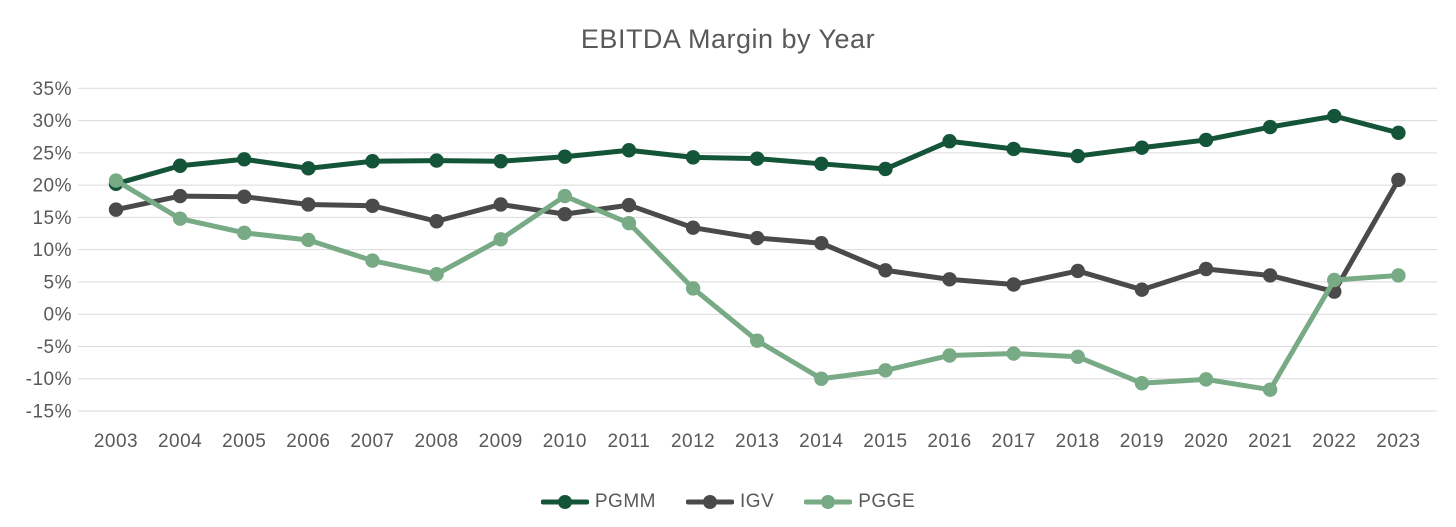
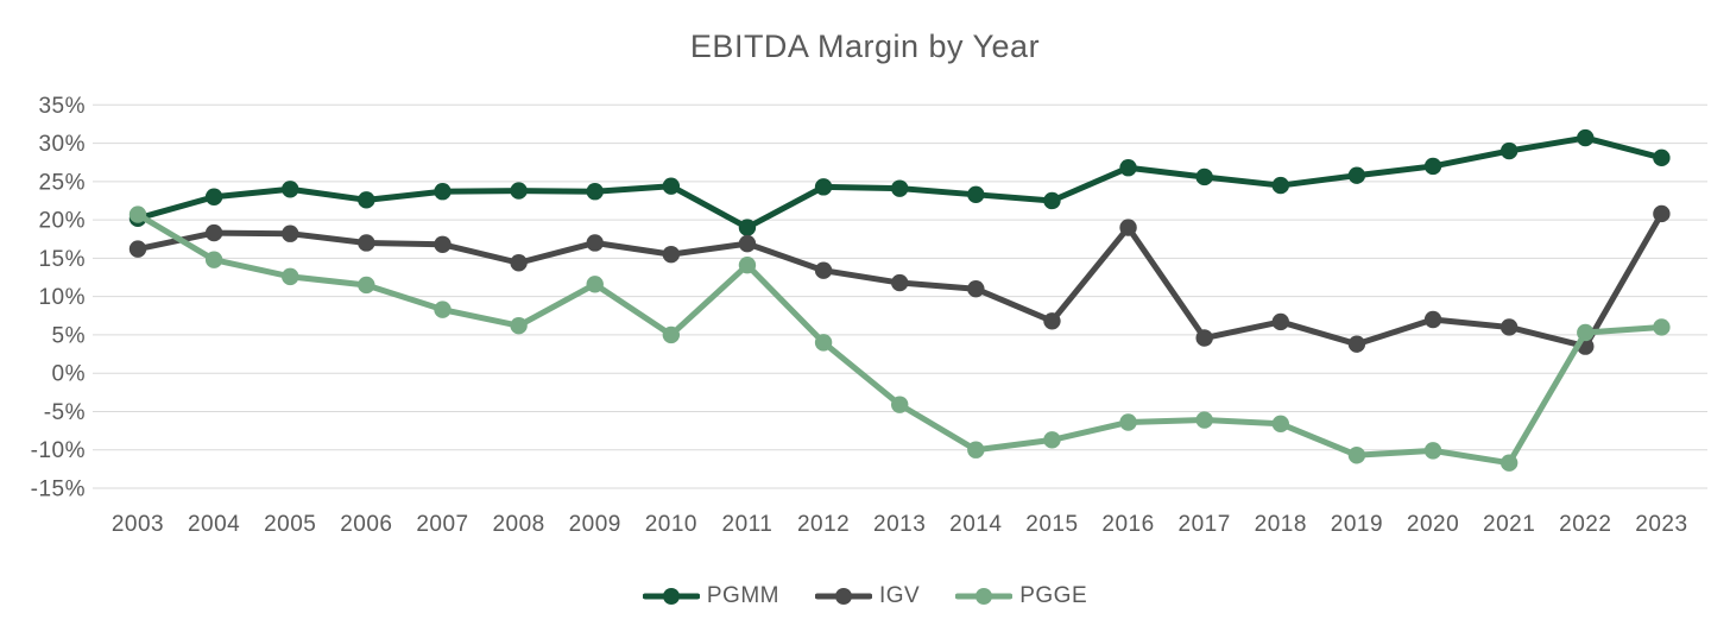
PGGE/2010: 18% -> 5%
PGMM/2011: 25% -> 19%
IGV/2016: 5% -> 19%
